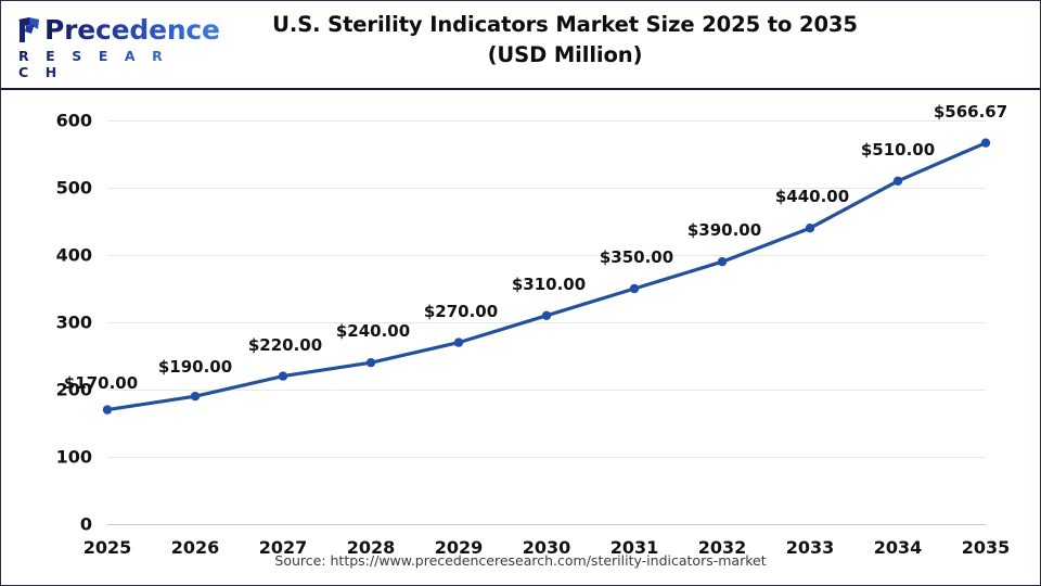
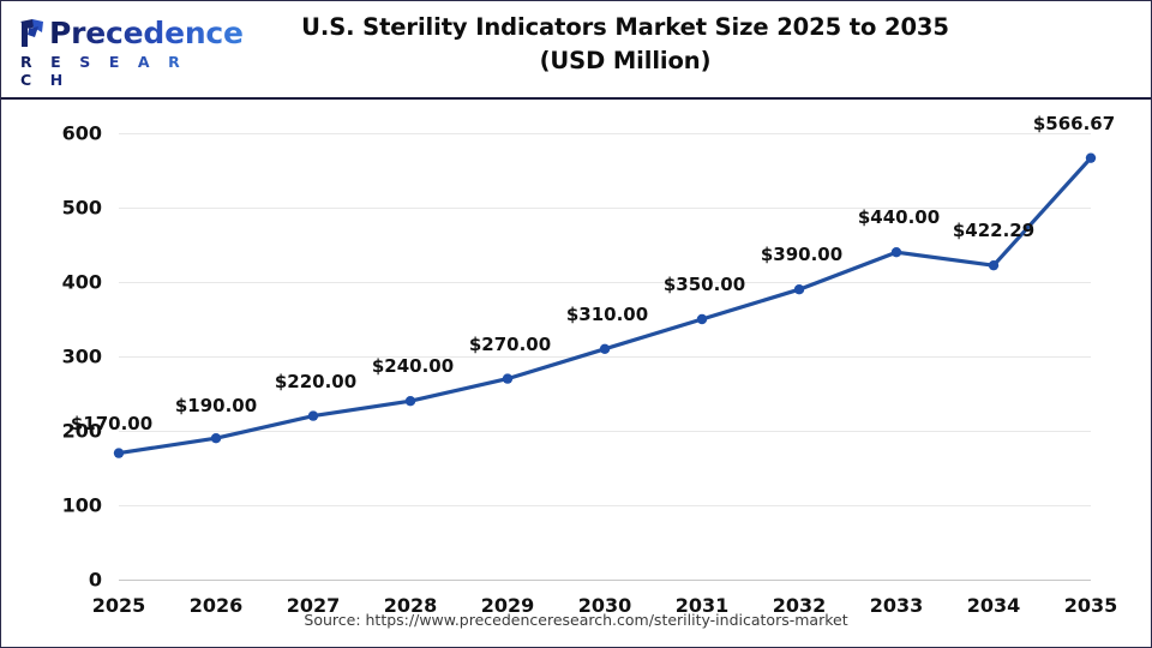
2034: $510.00 -> $422.29
